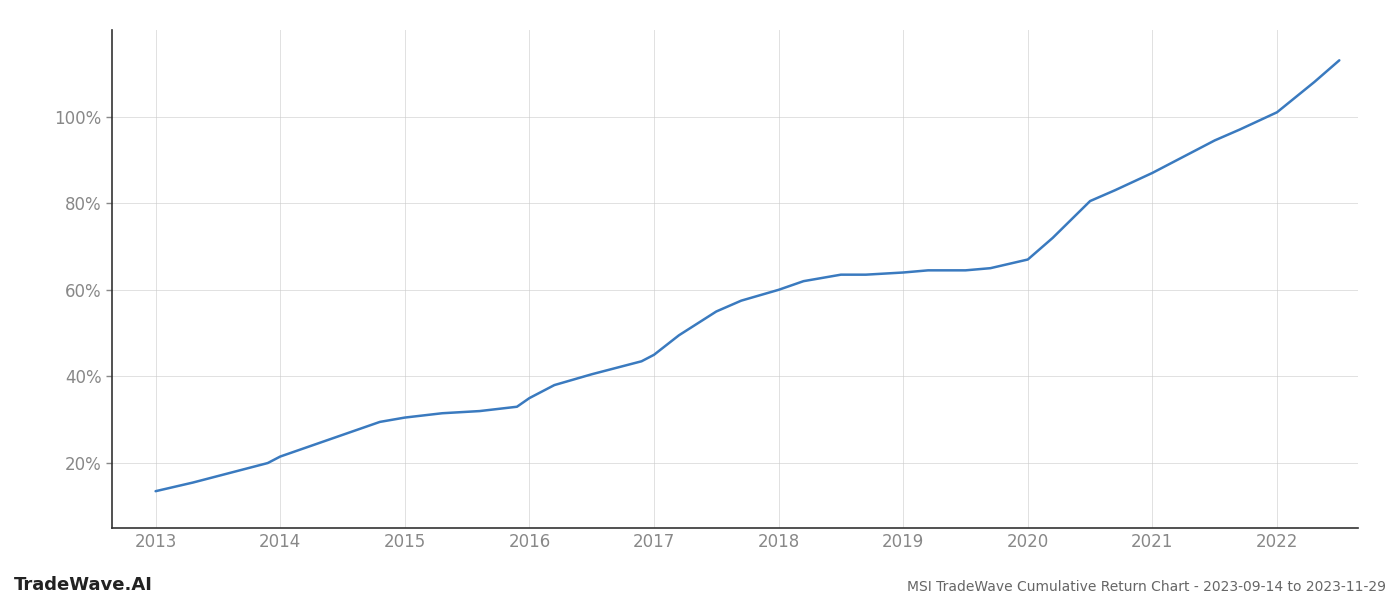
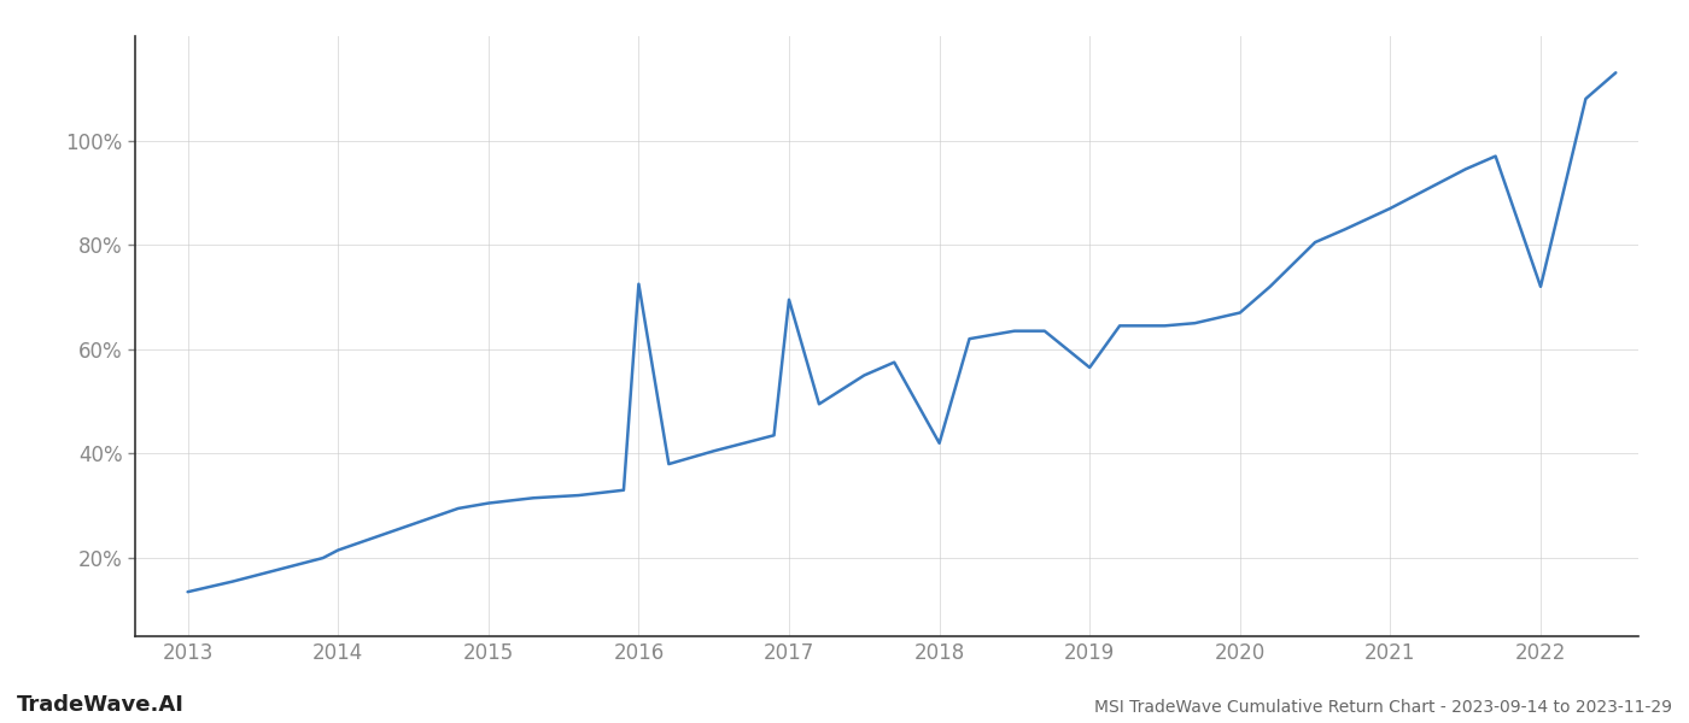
2016: 35.0% -> 72.5%
2017: 45.0% -> 69.5%
2018: 60.0% -> 42.0%
2019: 64.0% -> 56.5%
2022: 101.0% -> 72.0%
